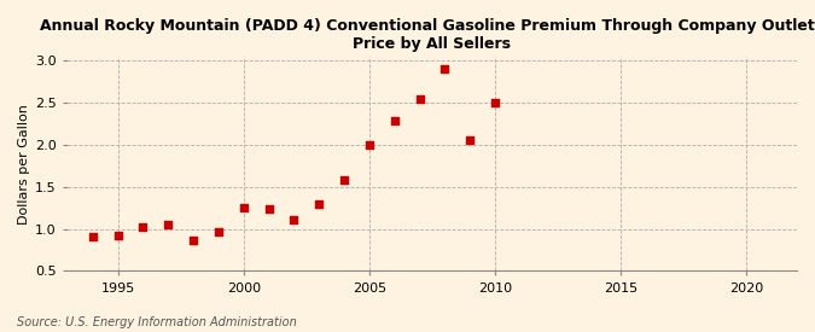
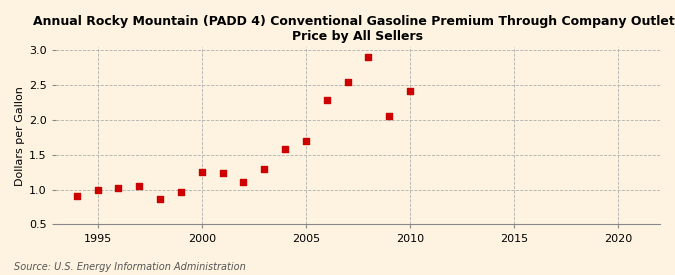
1995: 0.92 -> 1.00
2005: 2.00 -> 1.70
2010: 2.51 -> 2.42
